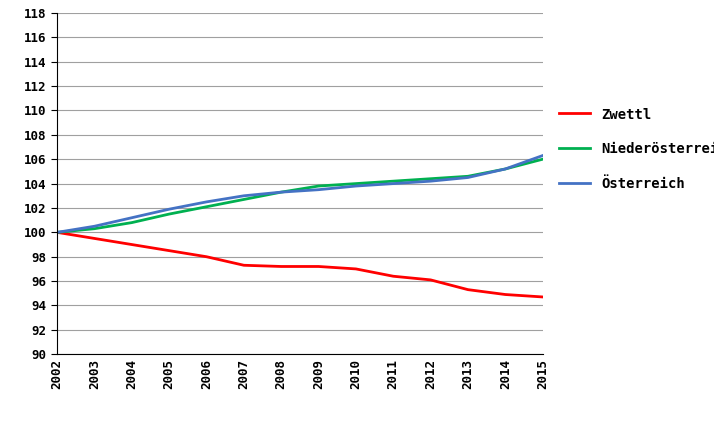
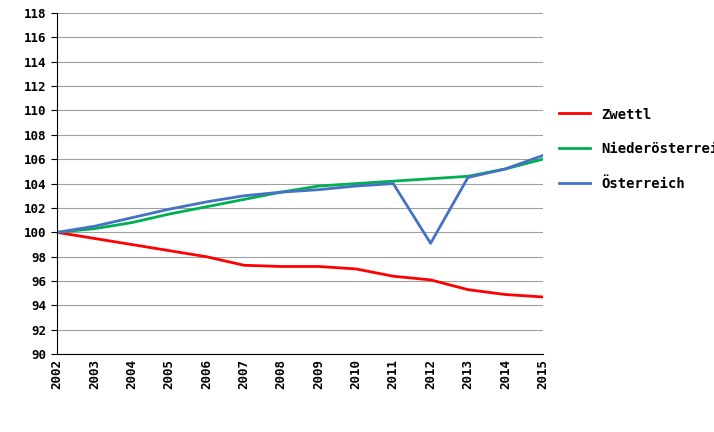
Österreich/2012: 104.2 -> 99.1
